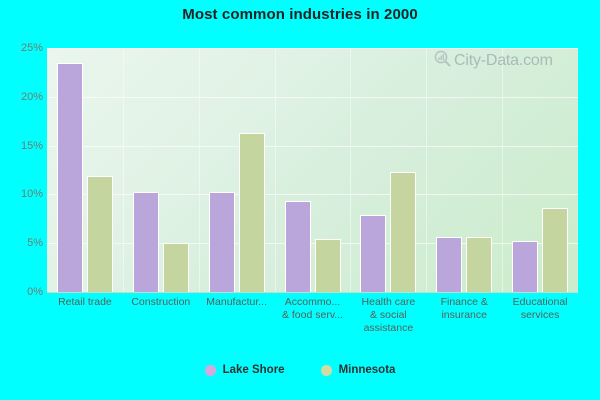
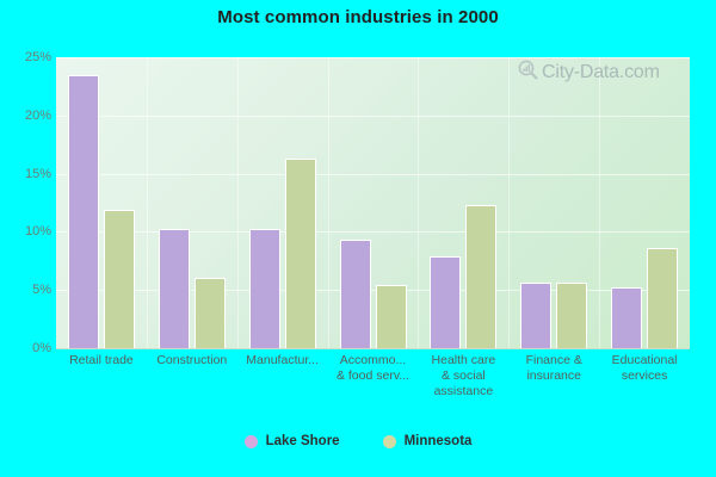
Minnesota/Construction: 5% -> 6%
